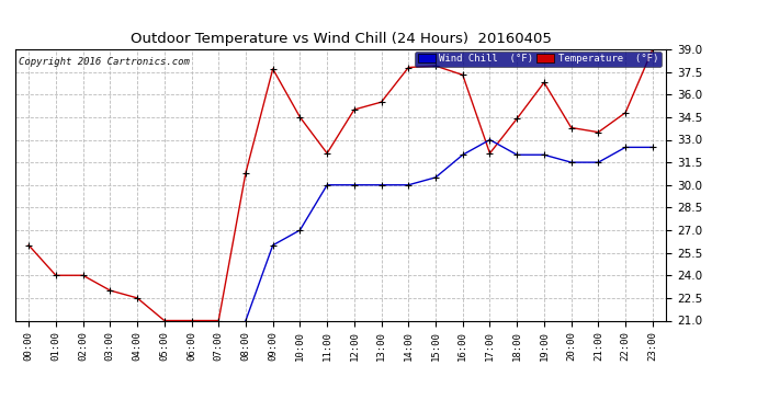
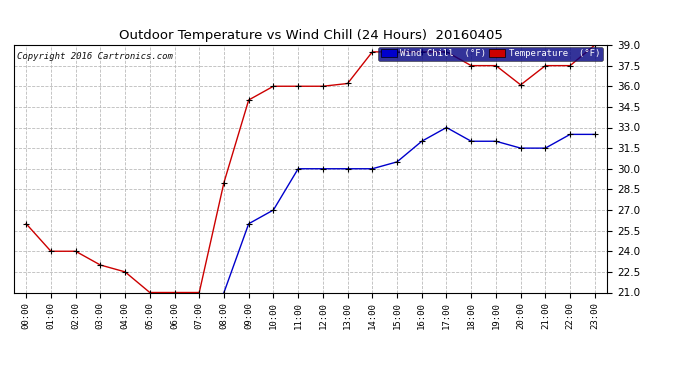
Temperature (°F)/08:00: 30.8 -> 29.0
Temperature (°F)/09:00: 37.7 -> 35.0
Temperature (°F)/10:00: 34.5 -> 36.0
Temperature (°F)/11:00: 32.1 -> 36.0
Temperature (°F)/12:00: 35.0 -> 36.0
Temperature (°F)/13:00: 35.5 -> 36.2
Temperature (°F)/14:00: 37.8 -> 38.5
Temperature (°F)/15:00: 37.9 -> 38.5
Temperature (°F)/16:00: 37.3 -> 38.5
Temperature (°F)/17:00: 32.1 -> 38.5
Temperature (°F)/18:00: 34.4 -> 37.5
Temperature (°F)/19:00: 36.8 -> 37.5
Temperature (°F)/20:00: 33.8 -> 36.1
Temperature (°F)/21:00: 33.5 -> 37.5
Temperature (°F)/22:00: 34.8 -> 37.5
